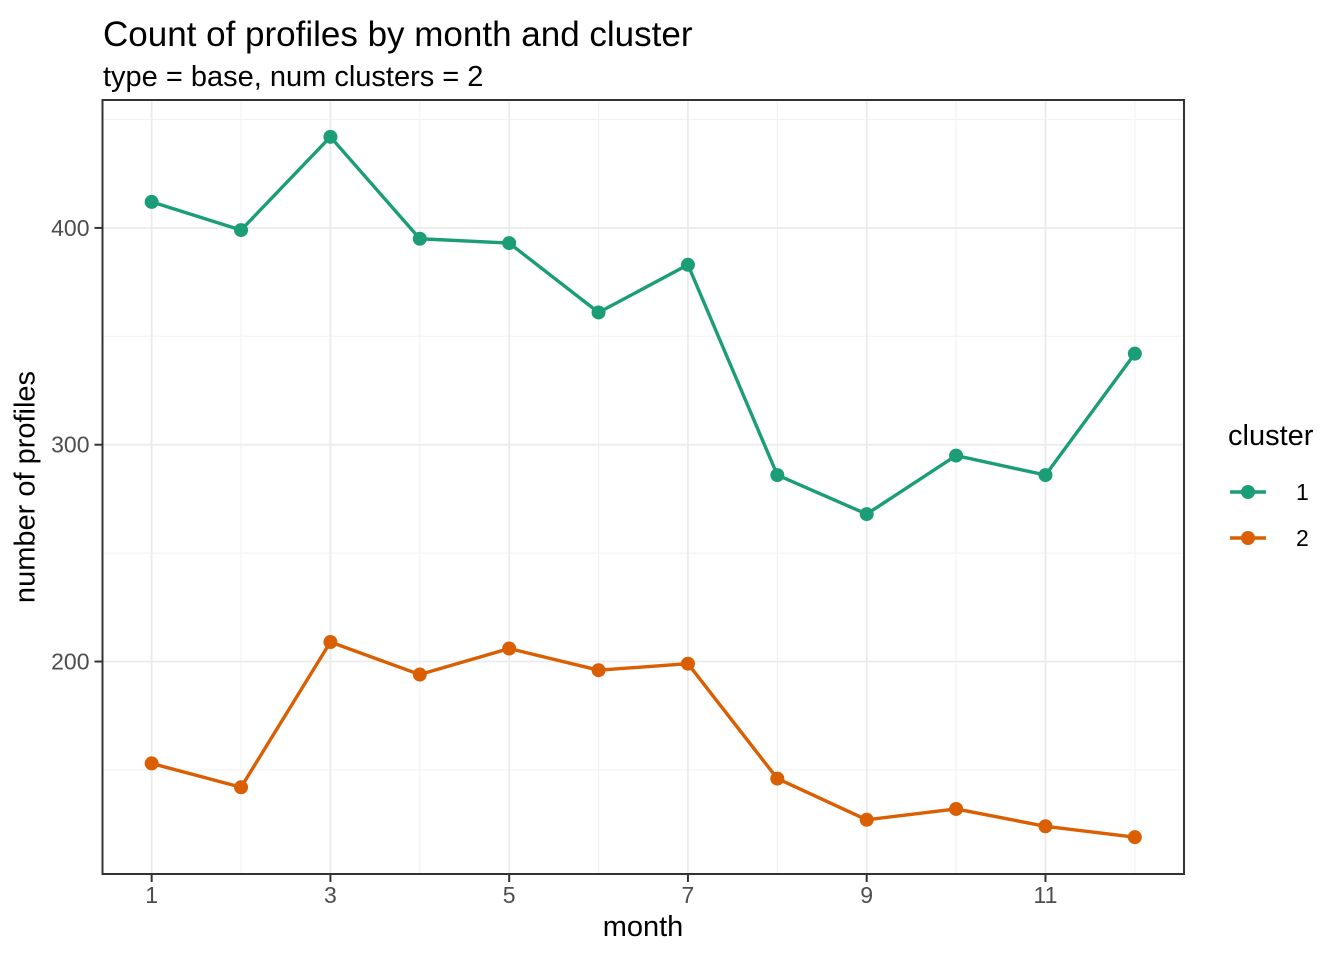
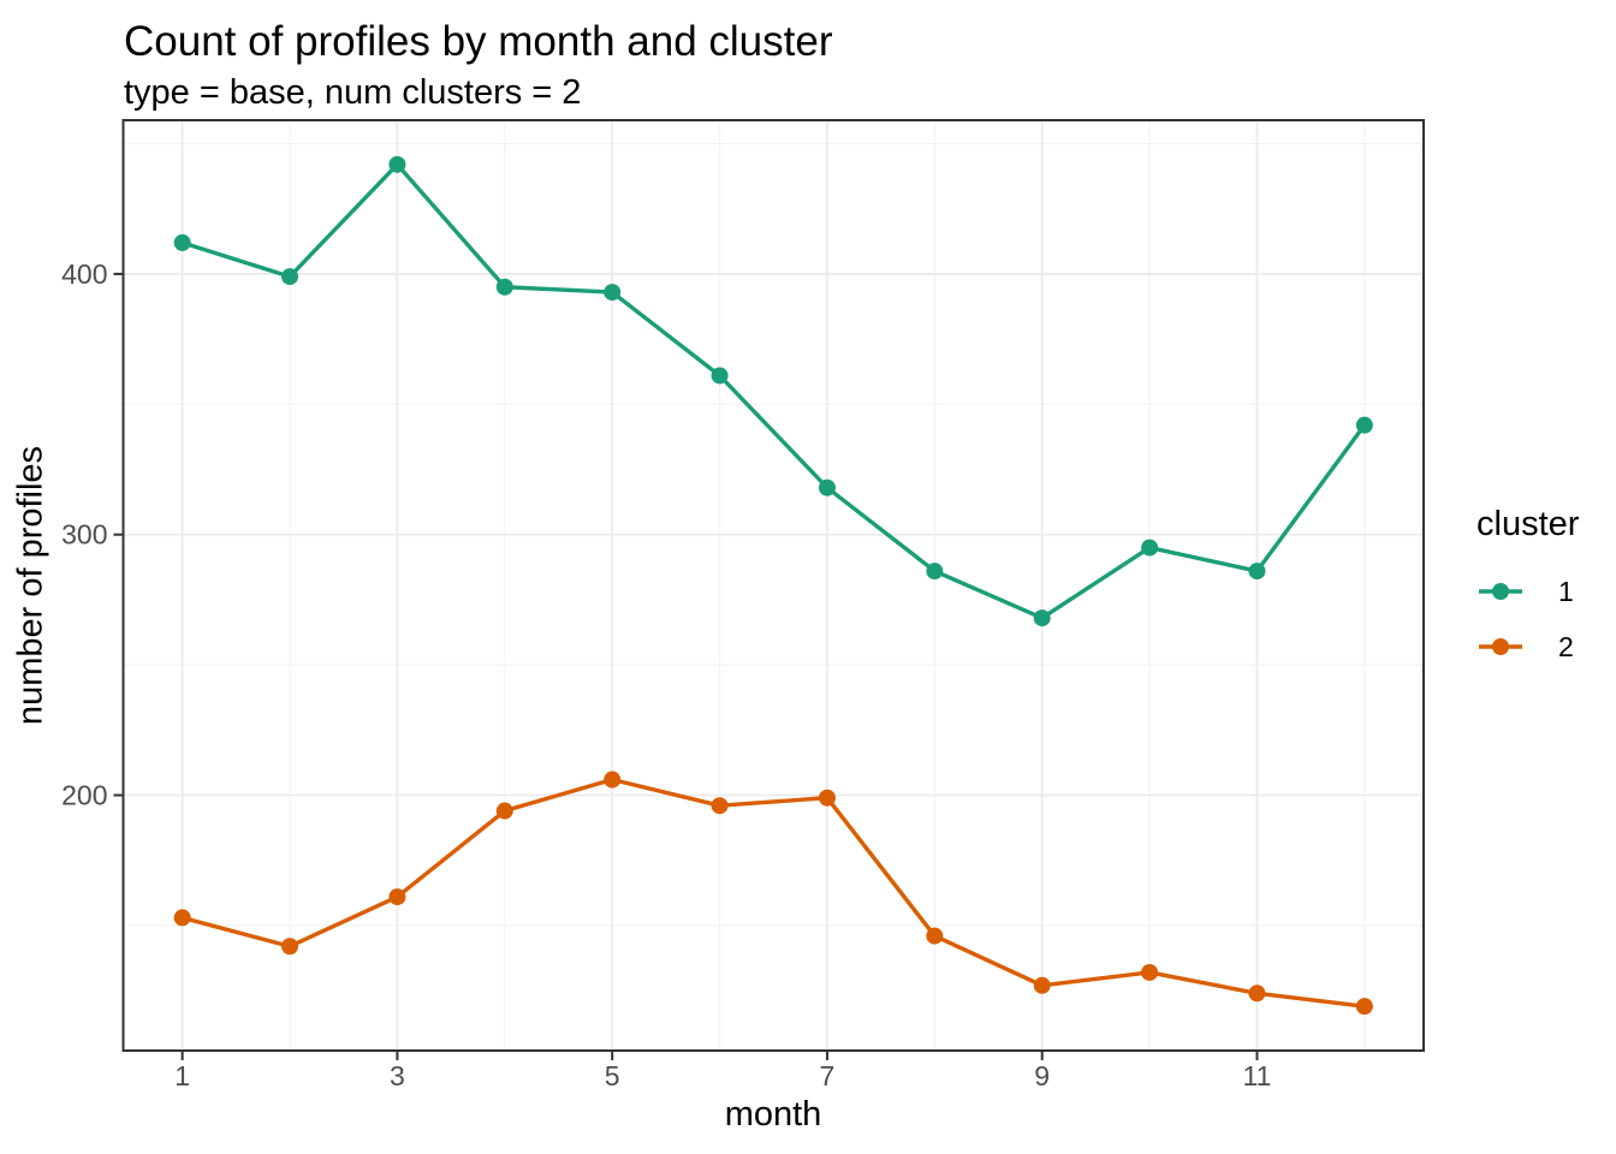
2/3: 209 -> 161
1/7: 383 -> 318
